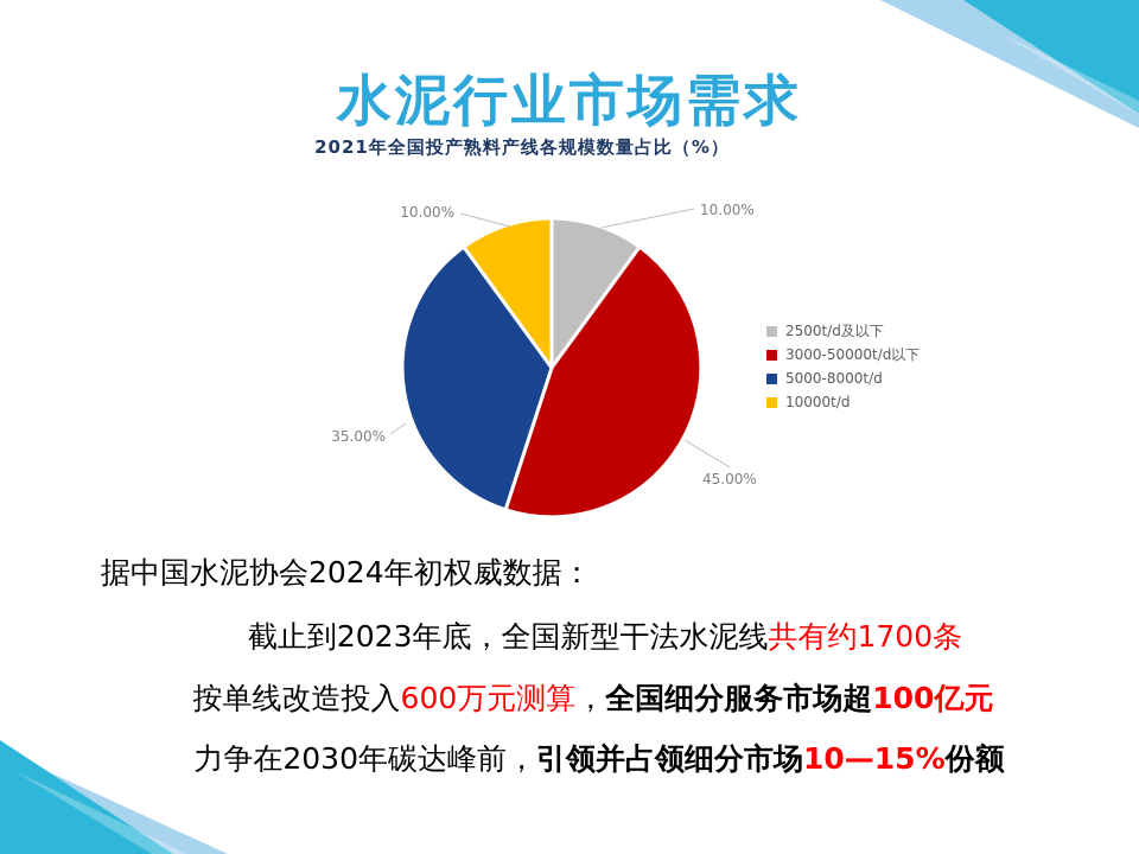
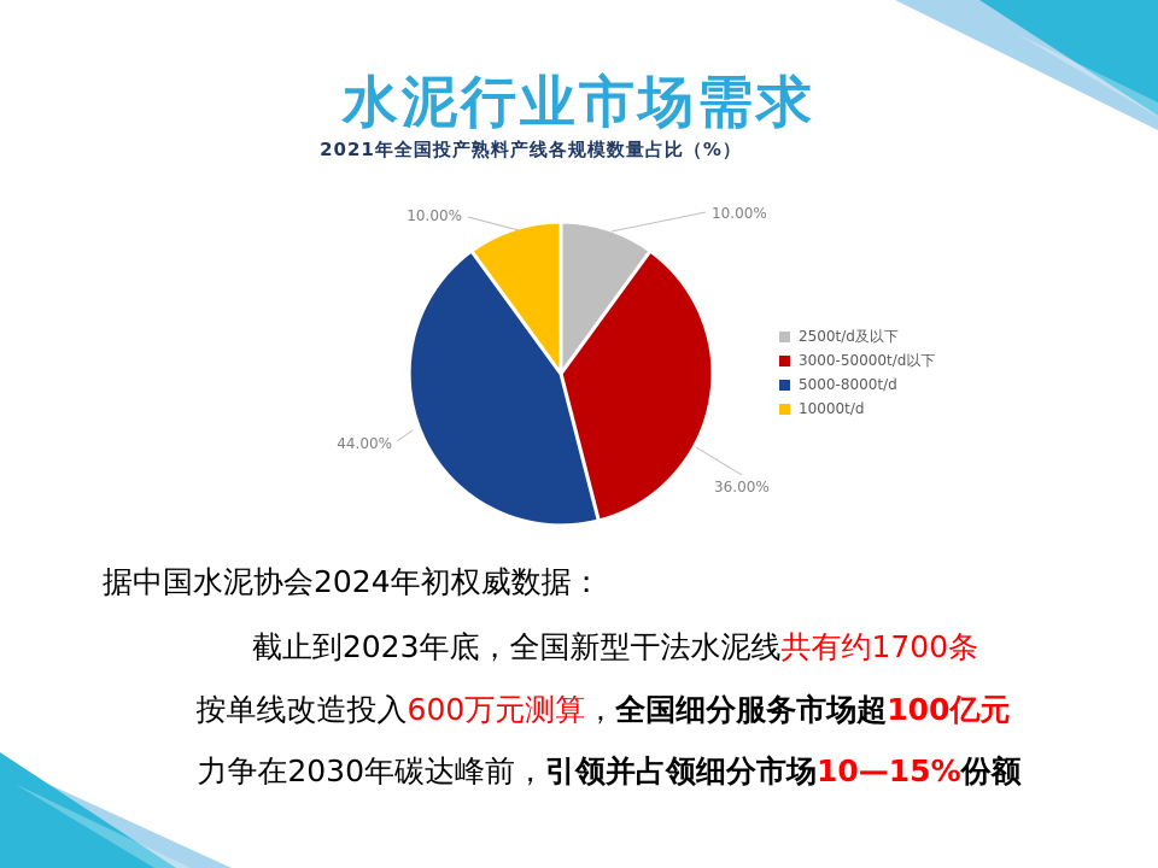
3000-50000t/d以下: 45.00% -> 36.00%
5000-8000t/d: 35.00% -> 44.00%
